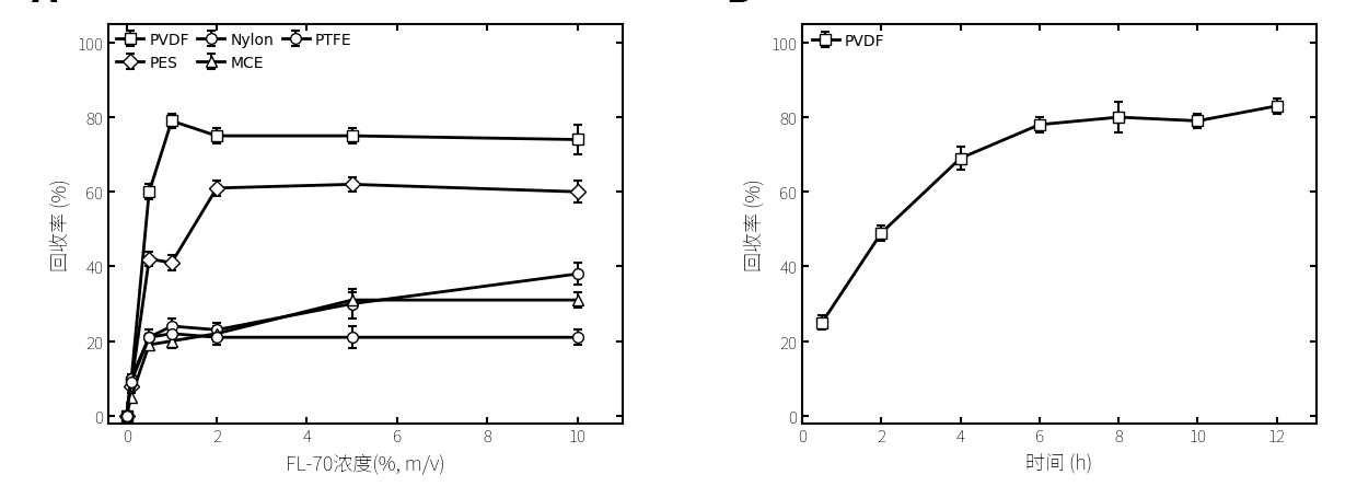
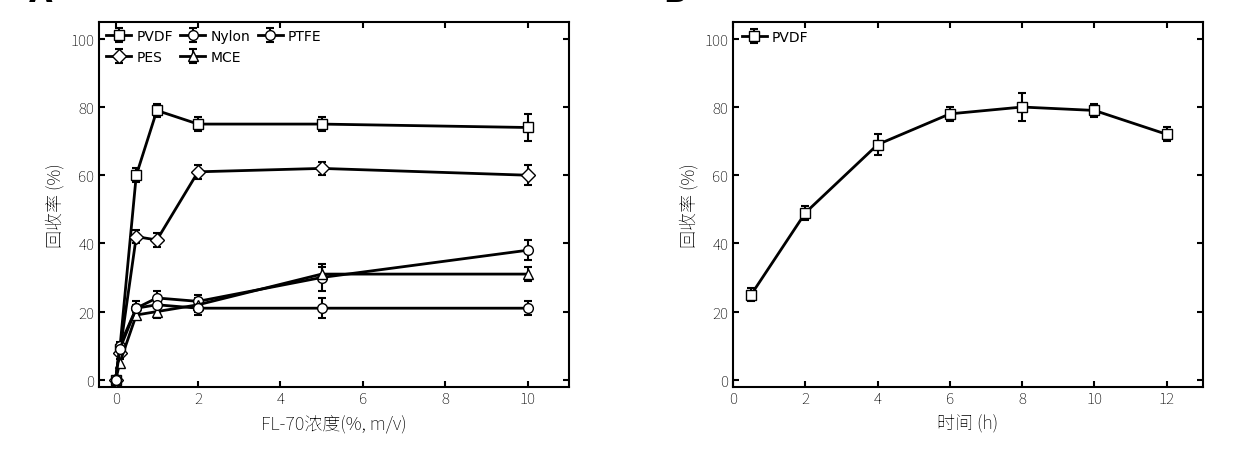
12: 83 -> 72
